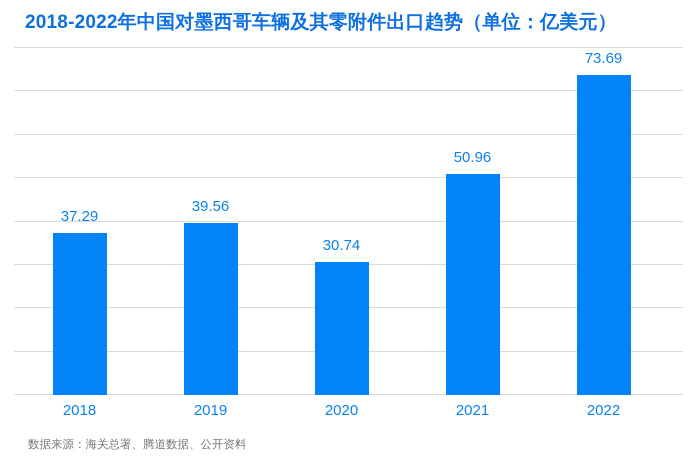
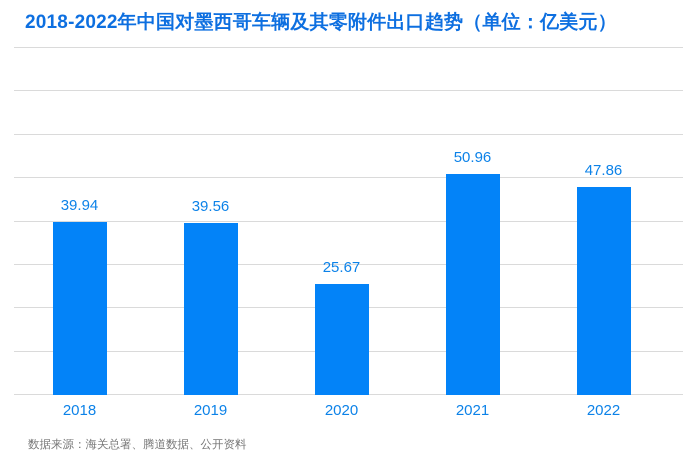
2018: 37.29 -> 39.94
2020: 30.74 -> 25.67
2022: 73.69 -> 47.86
